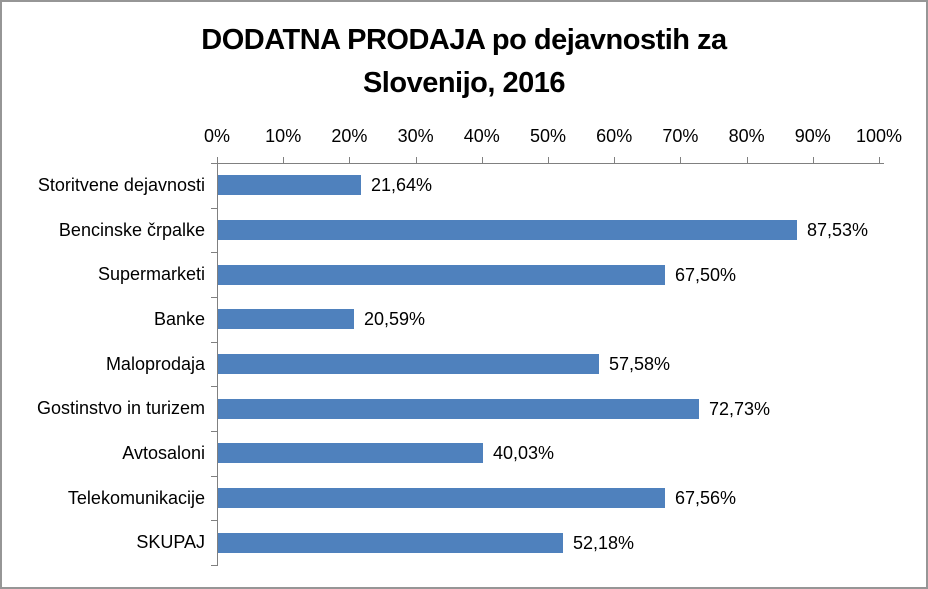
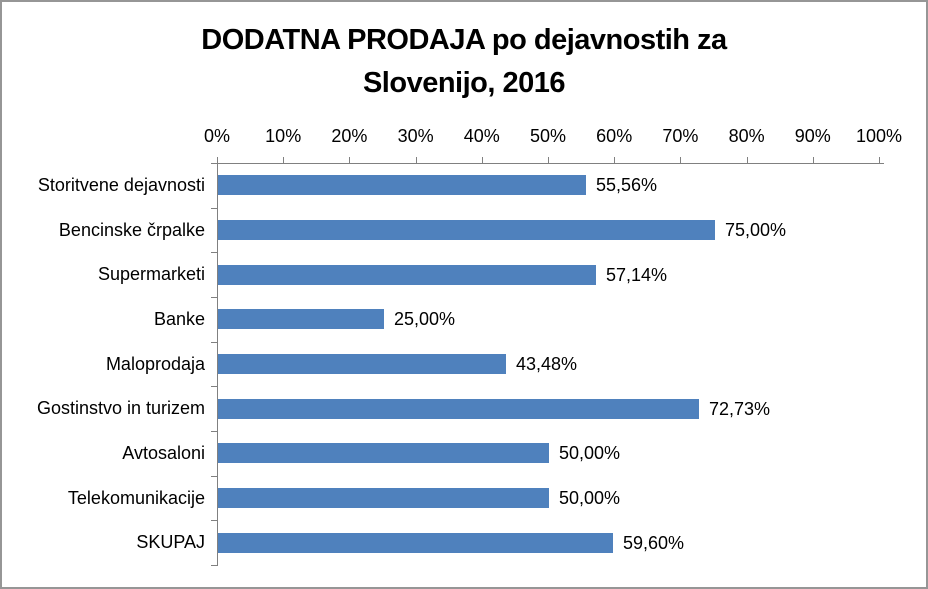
Storitvene dejavnosti: 21,64% -> 55,56%
Bencinske črpalke: 87,53% -> 75,00%
Supermarketi: 67,50% -> 57,14%
Banke: 20,59% -> 25,00%
Maloprodaja: 57,58% -> 43,48%
Avtosaloni: 40,03% -> 50,00%
Telekomunikacije: 67,56% -> 50,00%
SKUPAJ: 52,18% -> 59,60%
